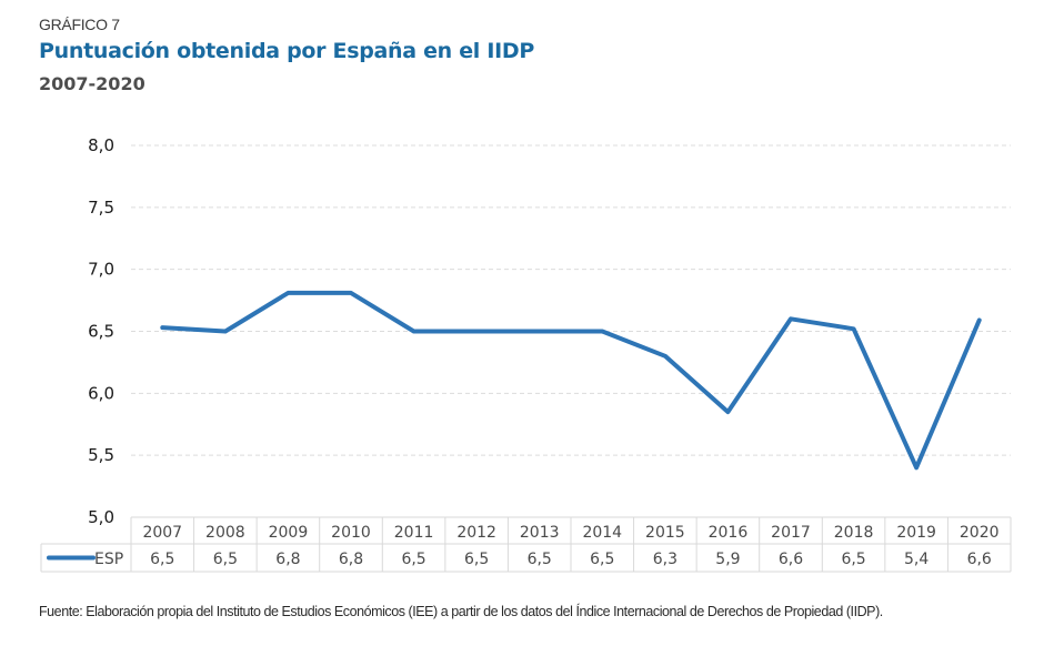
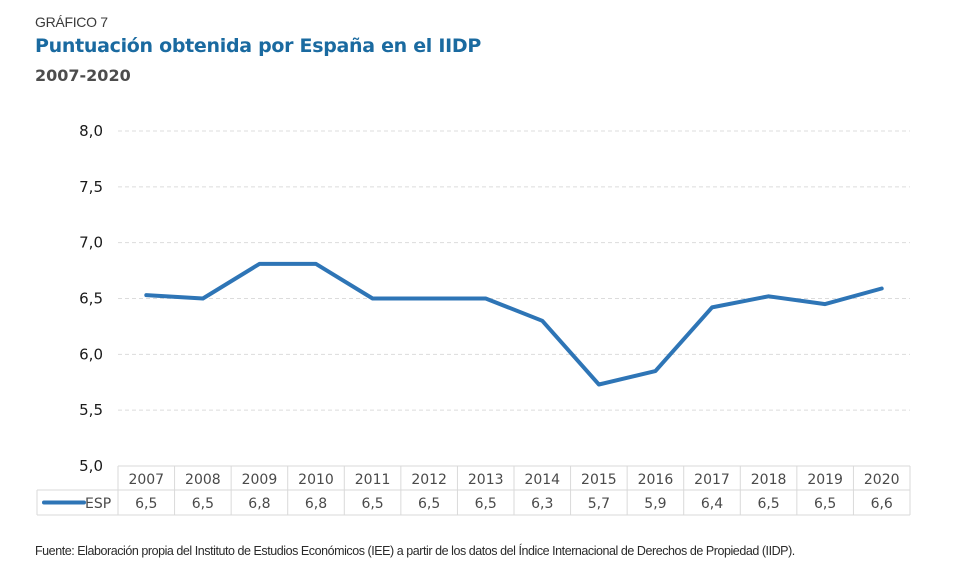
2014: 6,5 -> 6,3
2015: 6,3 -> 5,7
2017: 6,6 -> 6,4
2019: 5,4 -> 6,5
